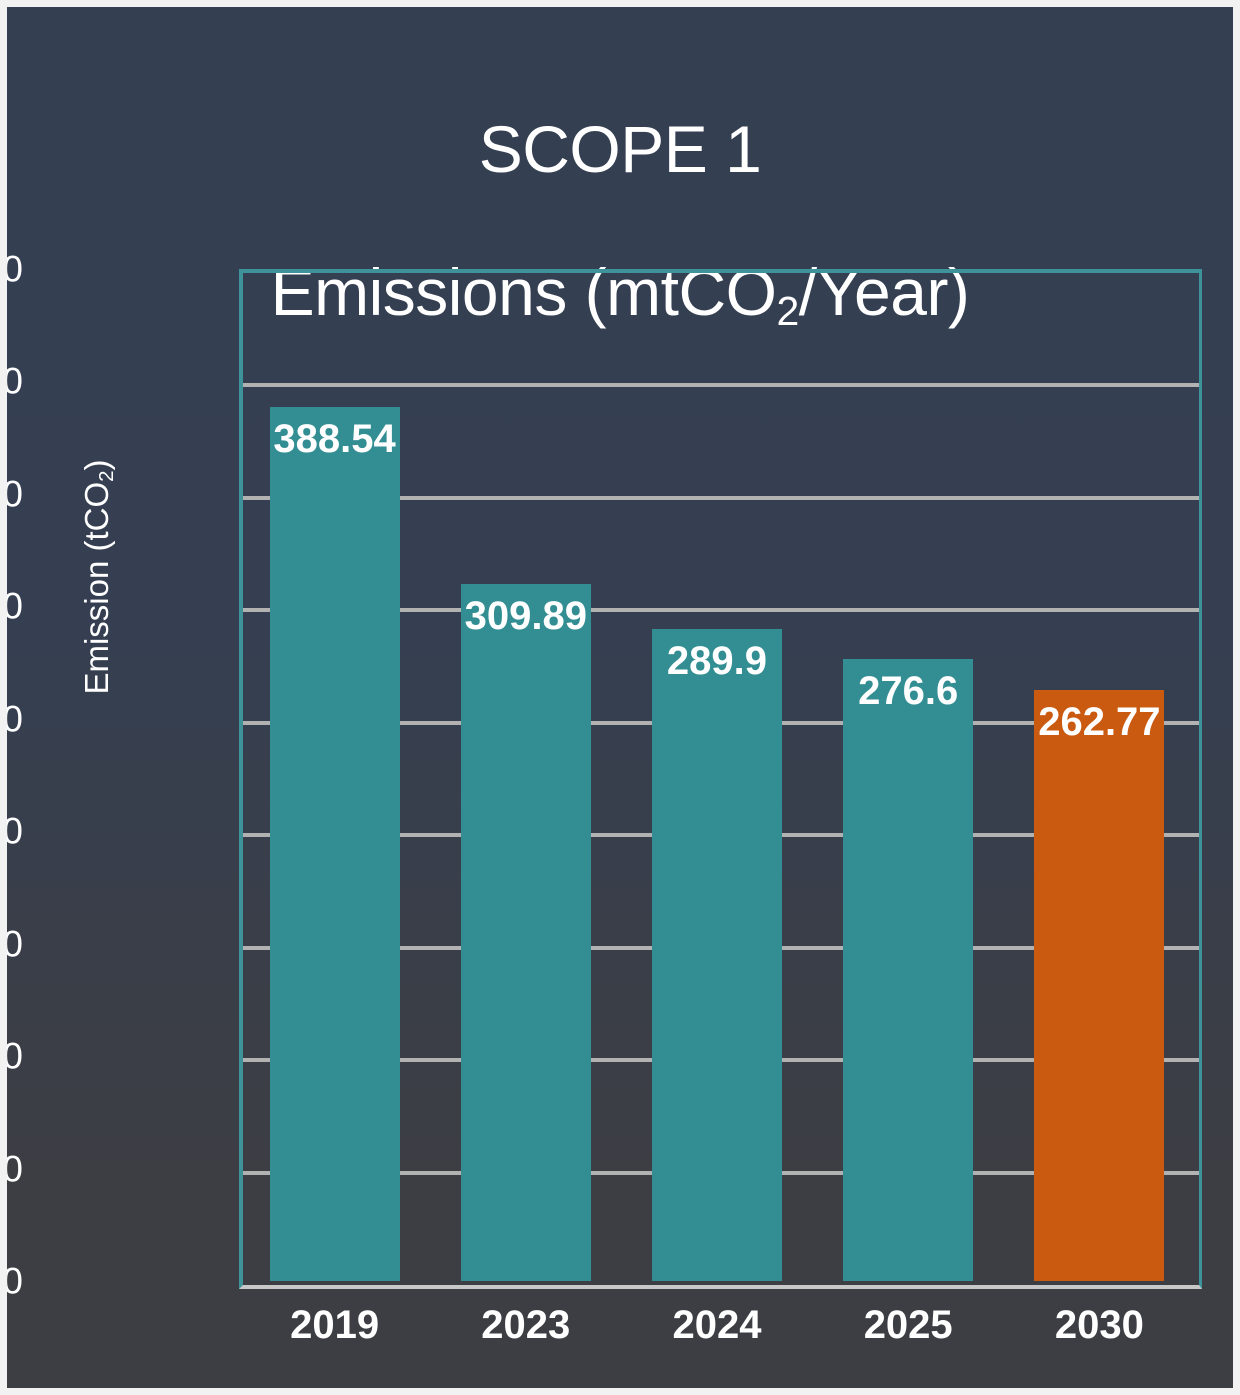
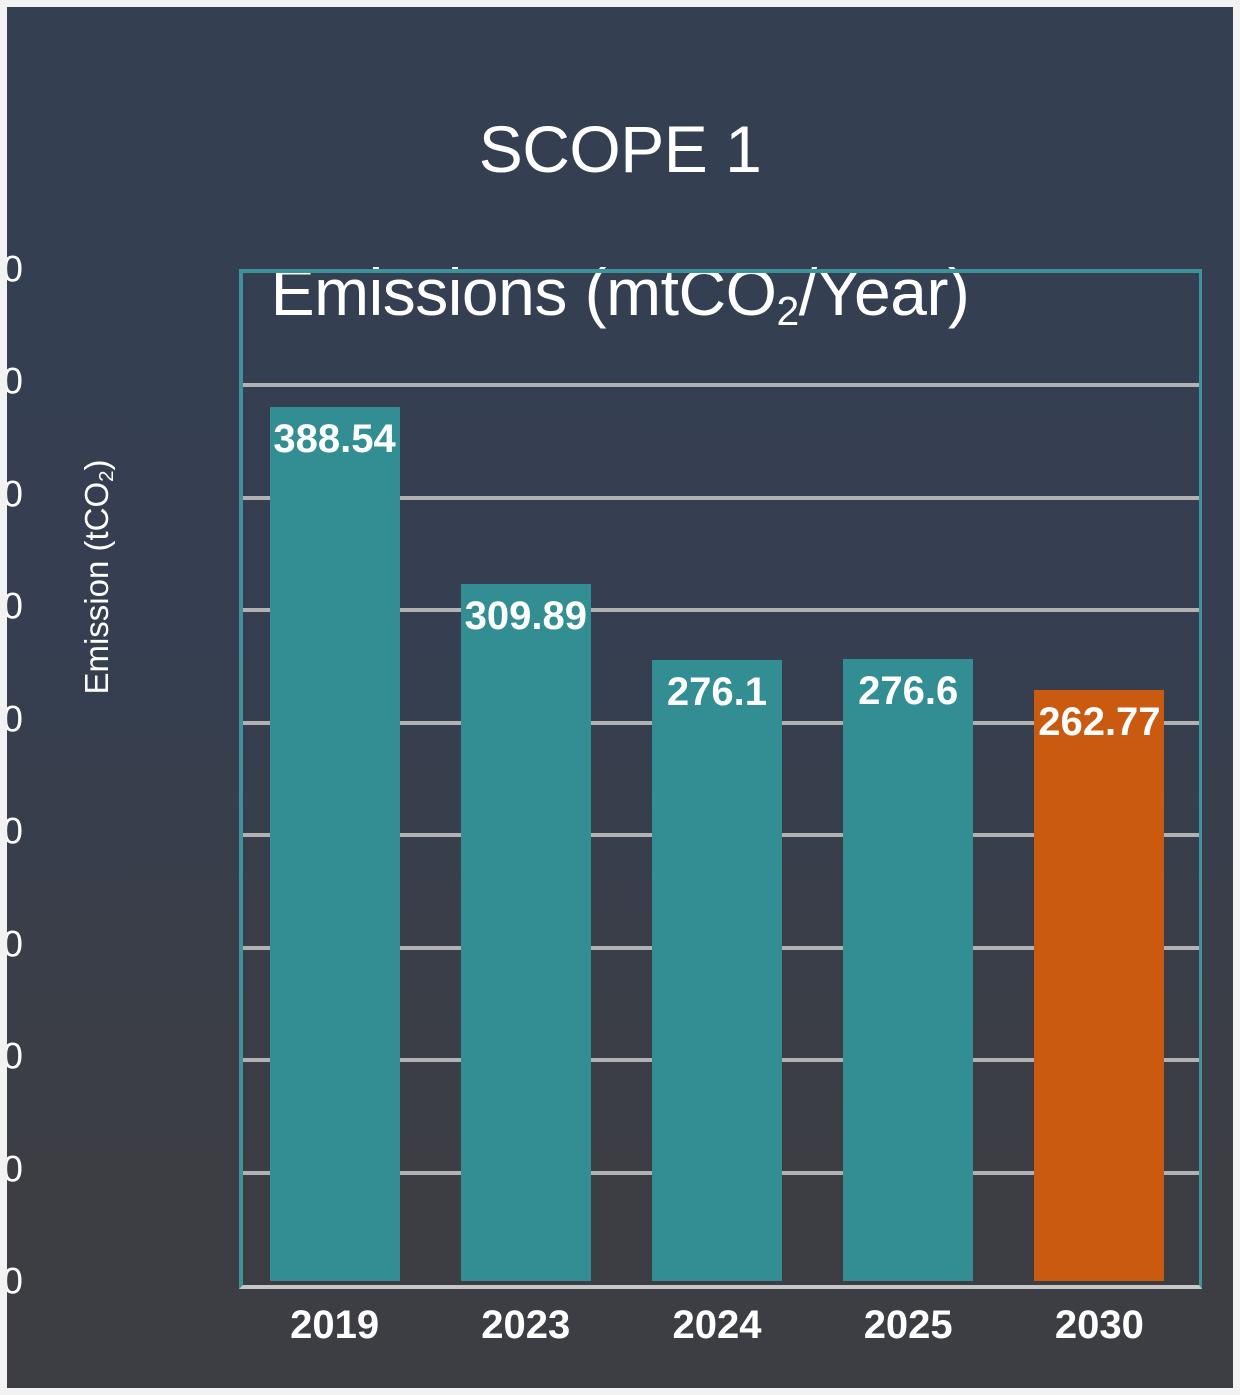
2024: 289.9 -> 276.1
